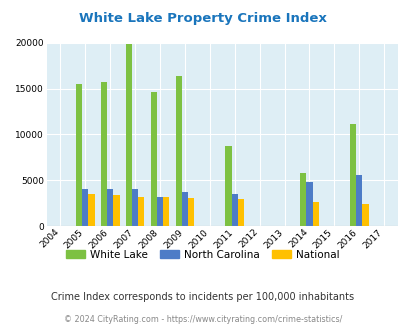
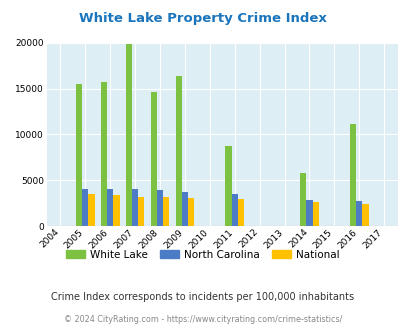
North Carolina/2008: 3200 -> 3900
North Carolina/2014: 4800 -> 2800
North Carolina/2016: 5600 -> 2700
